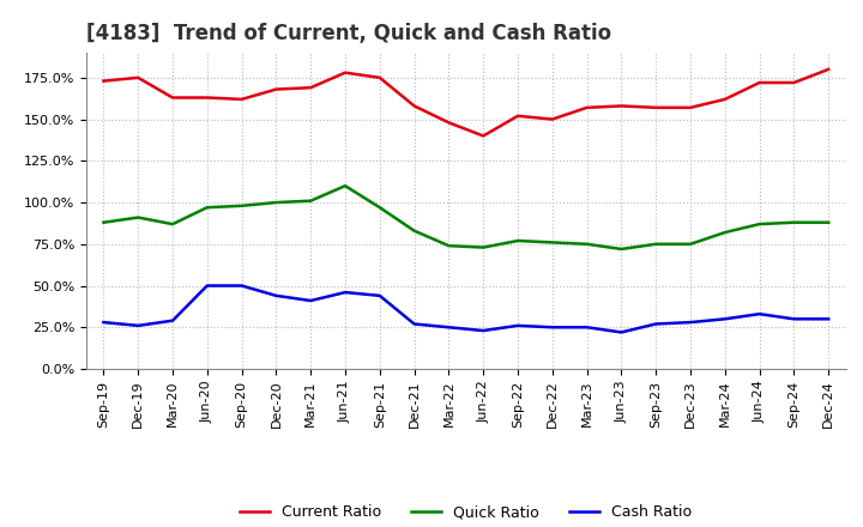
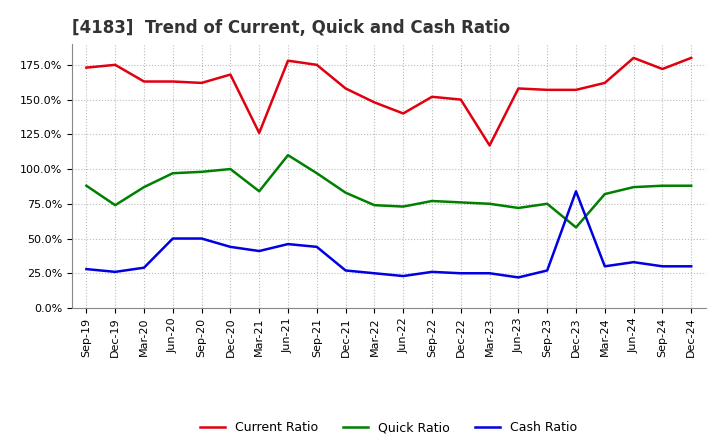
Quick Ratio/Dec-19: 91% -> 74%
Current Ratio/Mar-21: 169% -> 126%
Quick Ratio/Mar-21: 101% -> 84%
Current Ratio/Mar-23: 157% -> 117%
Quick Ratio/Dec-23: 75% -> 58%
Cash Ratio/Dec-23: 28% -> 84%
Current Ratio/Jun-24: 172% -> 180%
